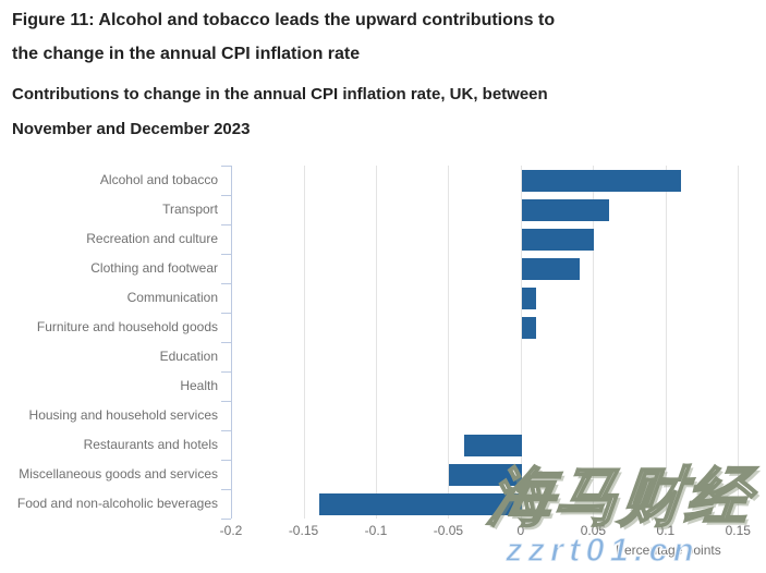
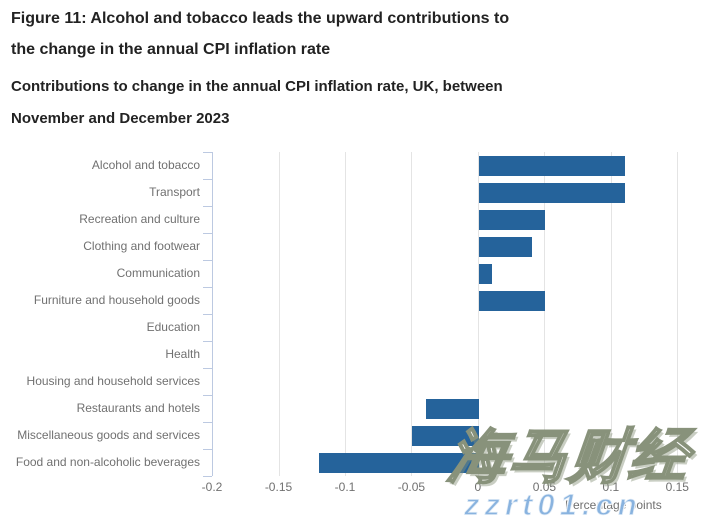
Transport: 0.06 -> 0.11
Furniture and household goods: 0.01 -> 0.05
Food and non-alcoholic beverages: -0.14 -> -0.12
